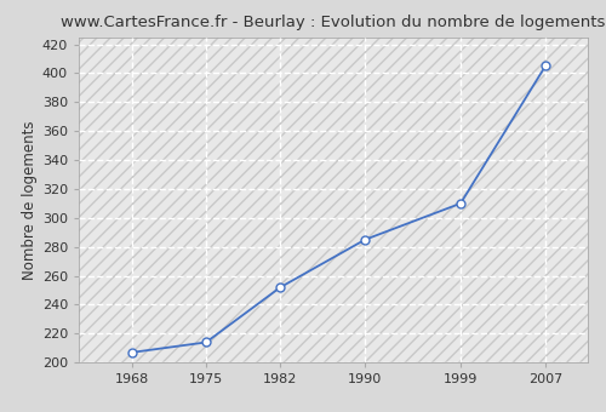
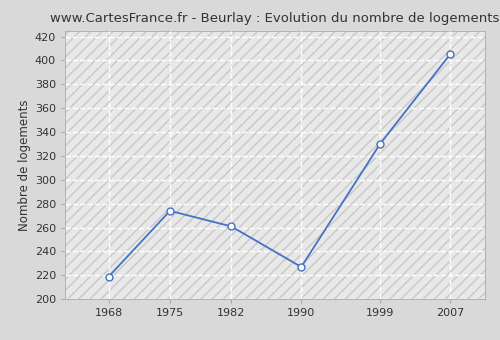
1968: 207 -> 219
1975: 214 -> 274
1982: 252 -> 261
1990: 285 -> 227
1999: 310 -> 330
